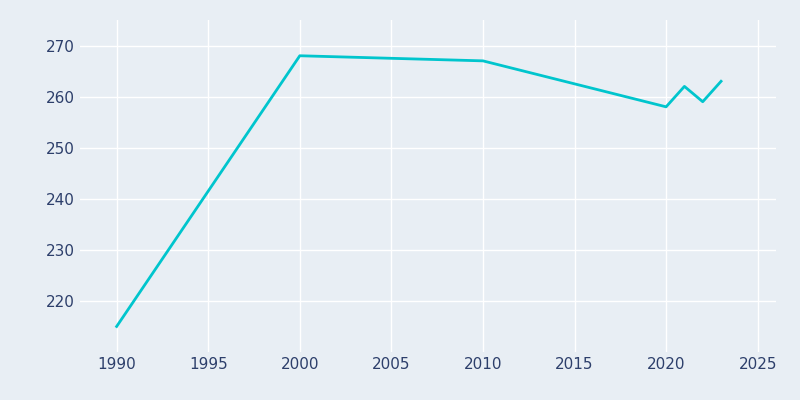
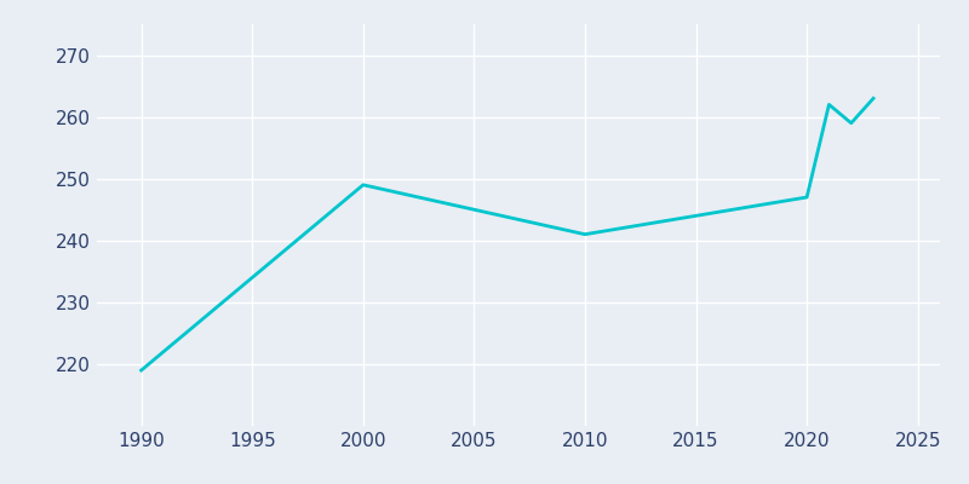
1990: 215 -> 219
2000: 268 -> 249
2010: 267 -> 241
2020: 258 -> 247
